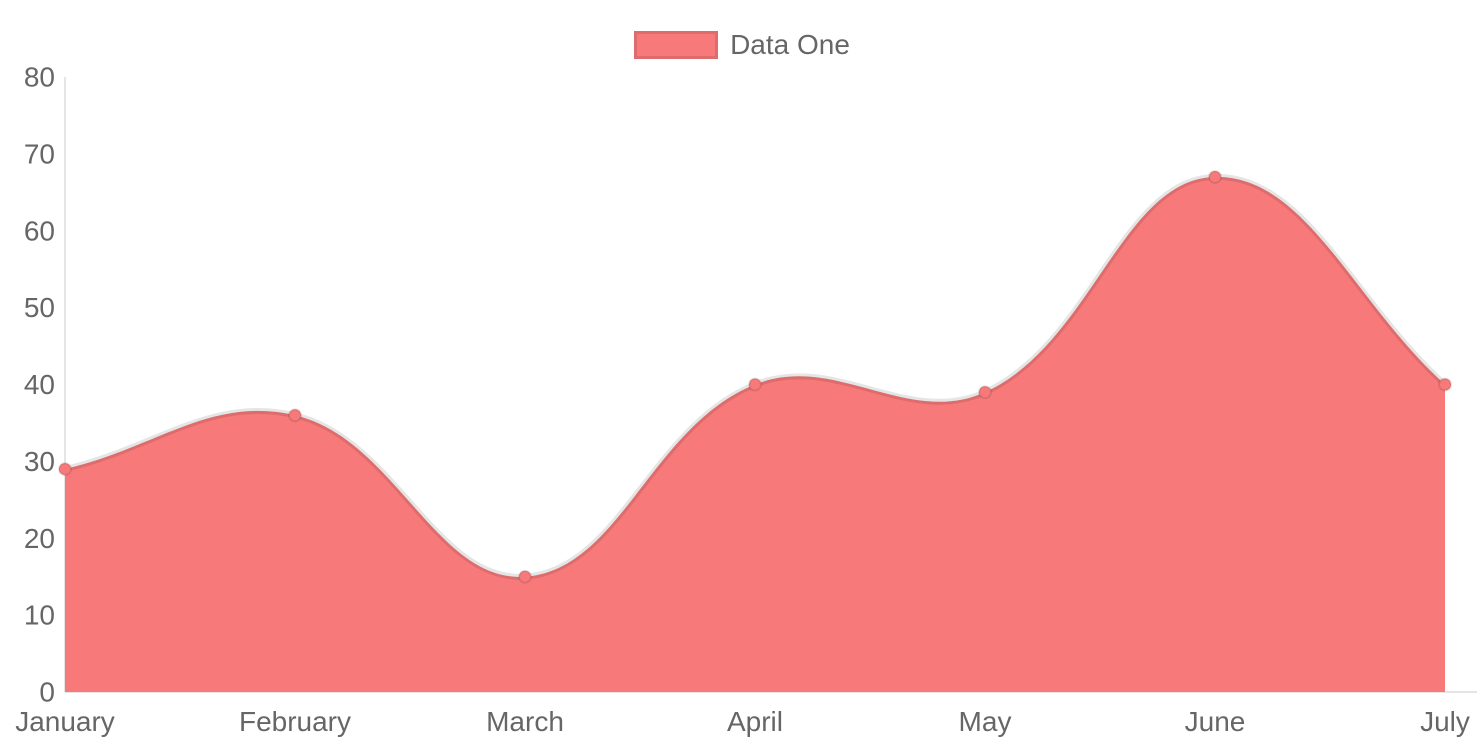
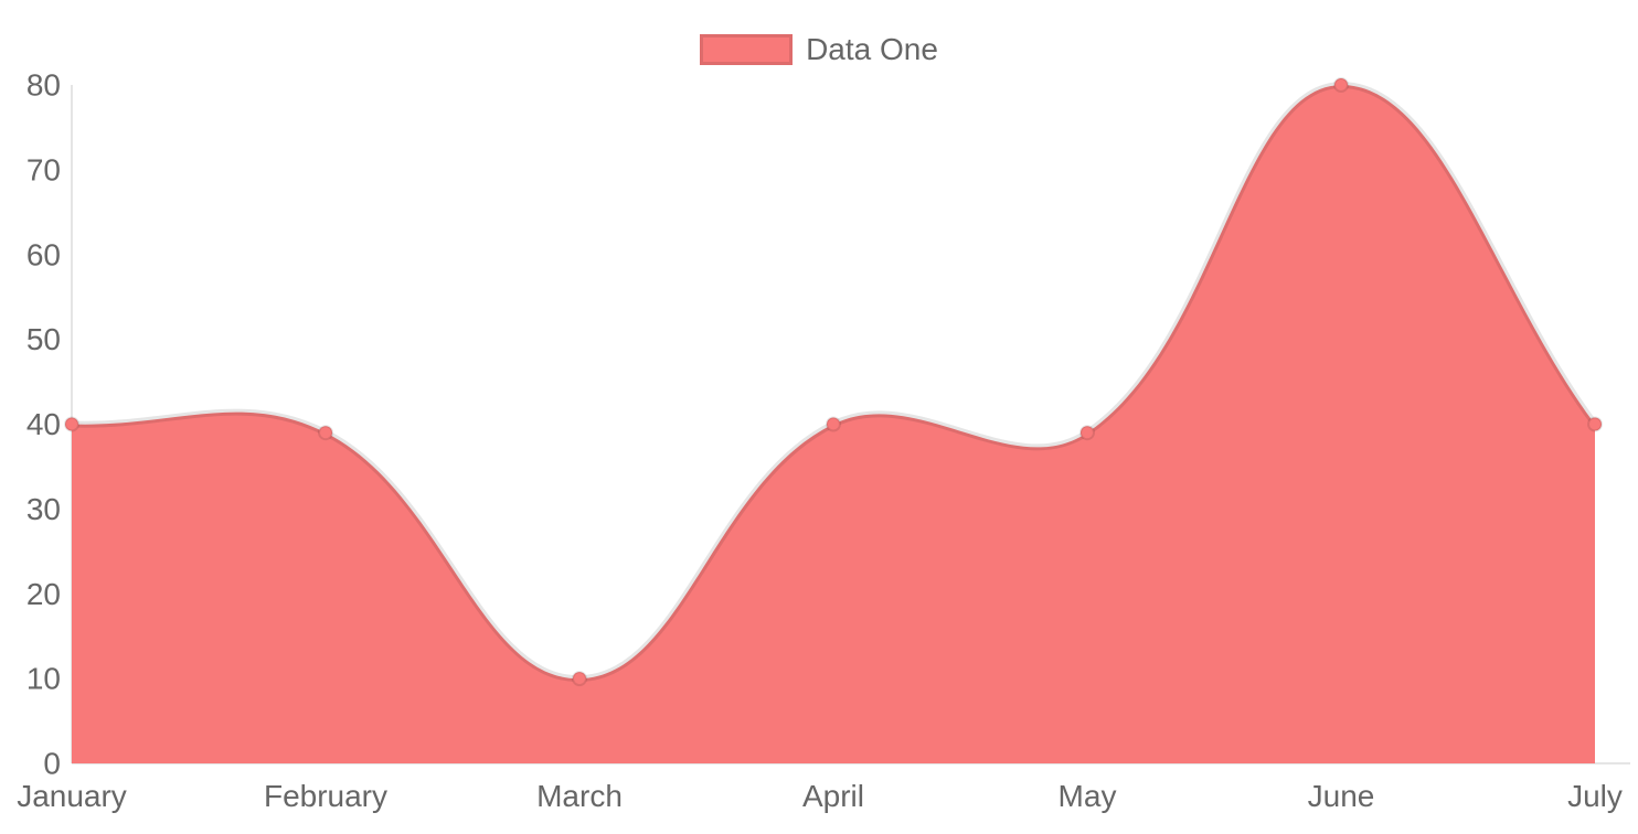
January: 29 -> 40
February: 36 -> 39
March: 15 -> 10
June: 67 -> 80
